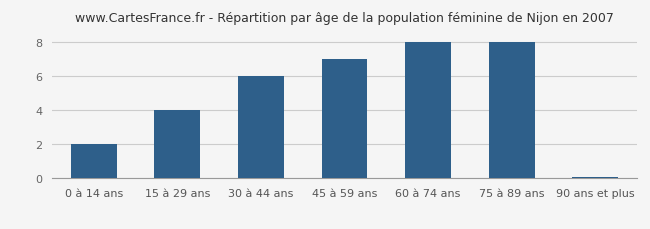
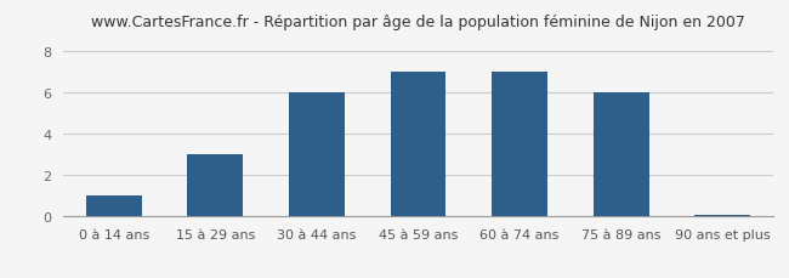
0 à 14 ans: 2.0 -> 1.0
15 à 29 ans: 4.0 -> 3.0
60 à 74 ans: 8.0 -> 7.0
75 à 89 ans: 8.0 -> 6.0
